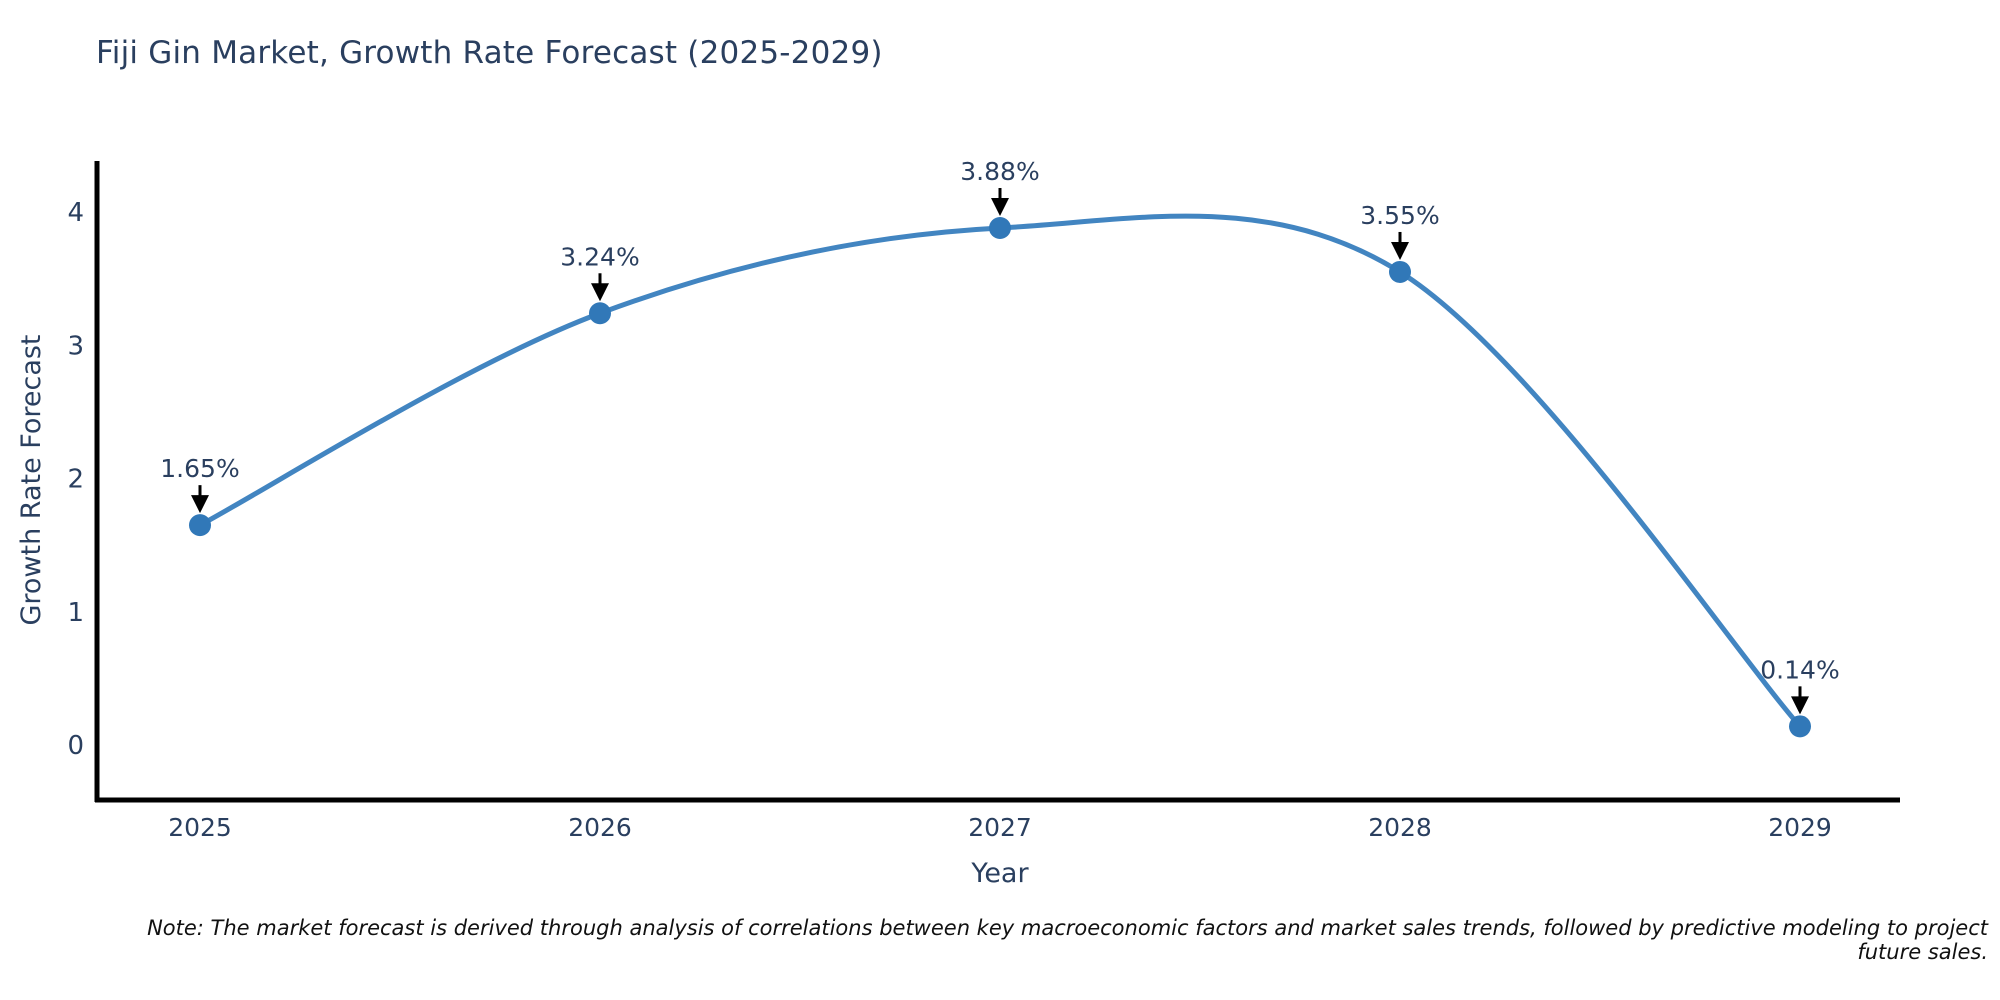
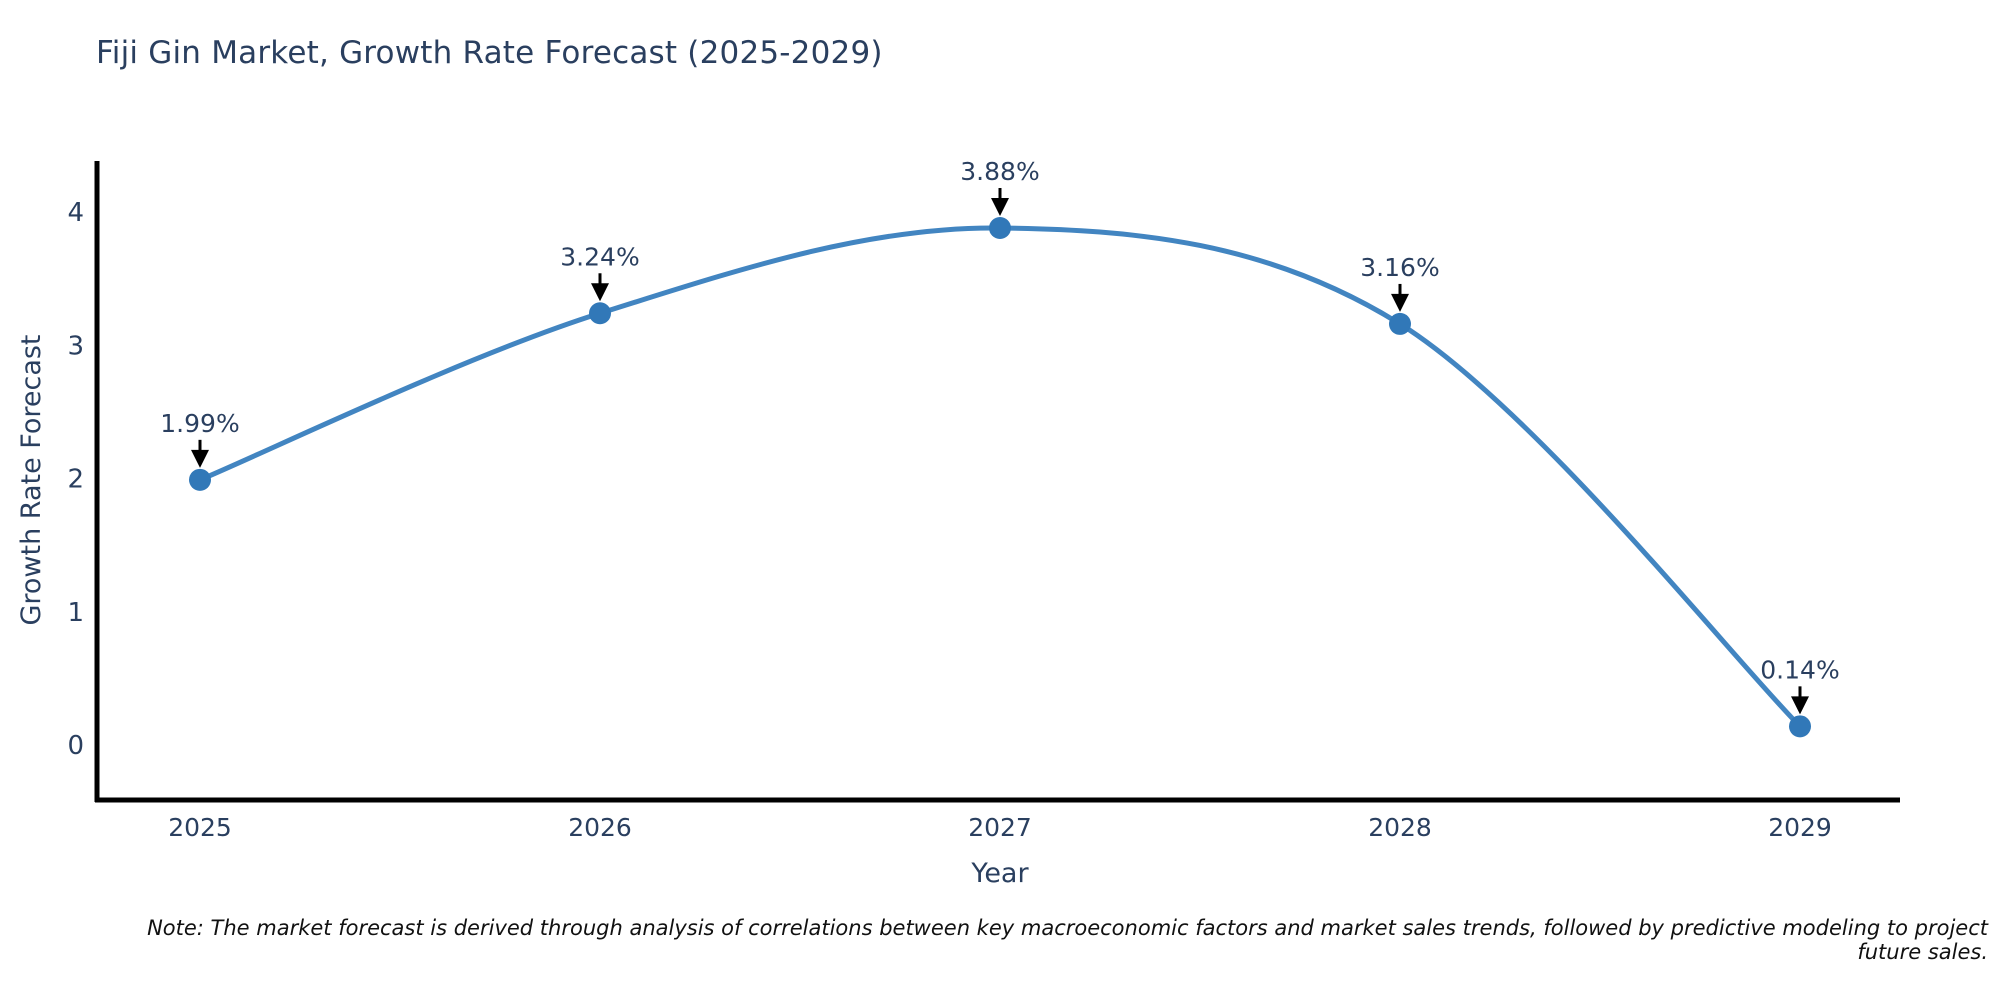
2025: 1.65% -> 1.99%
2028: 3.55% -> 3.16%
